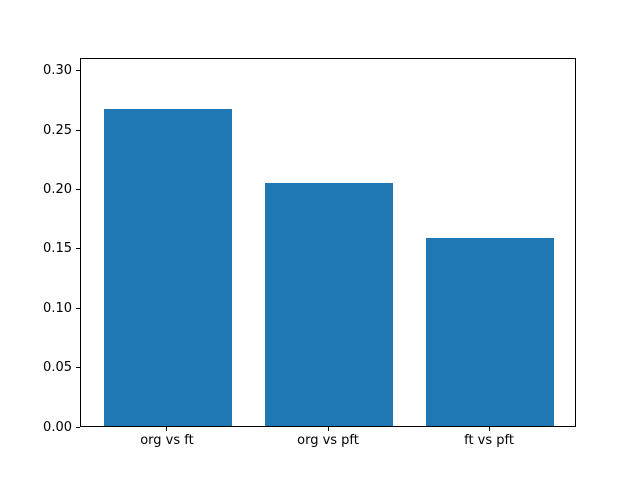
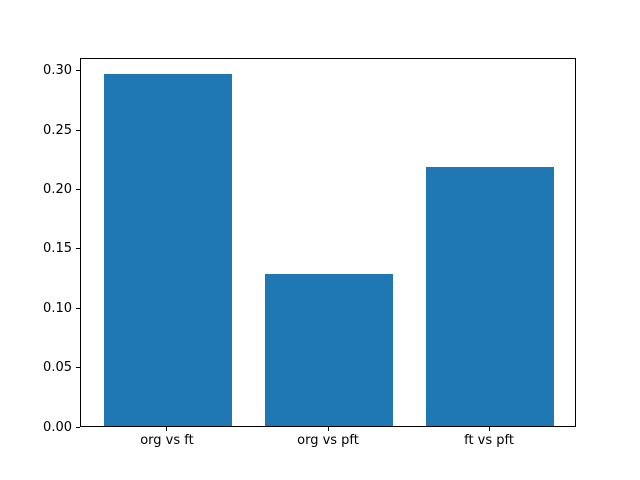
org vs ft: 0.267 -> 0.296
org vs pft: 0.205 -> 0.128
ft vs pft: 0.158 -> 0.218
